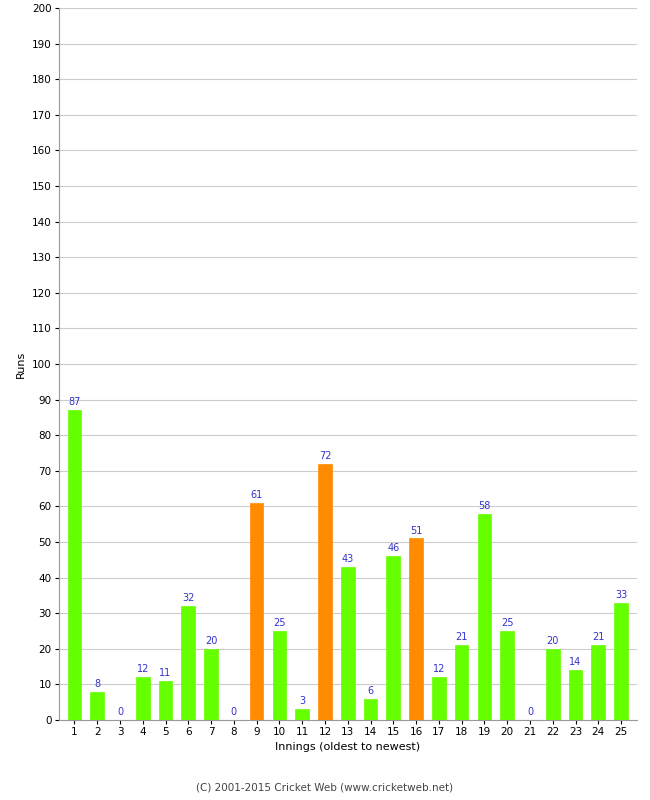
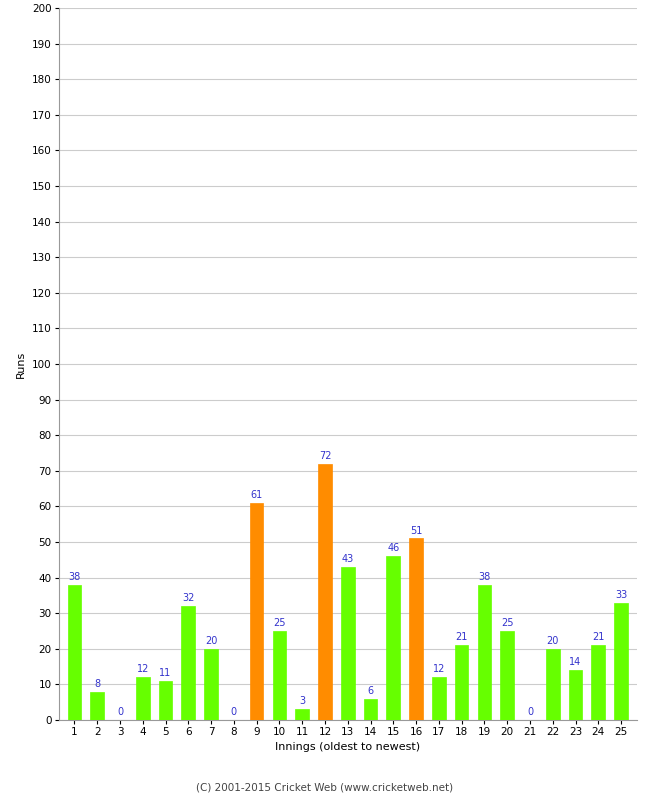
1: 87 -> 38
19: 58 -> 38
